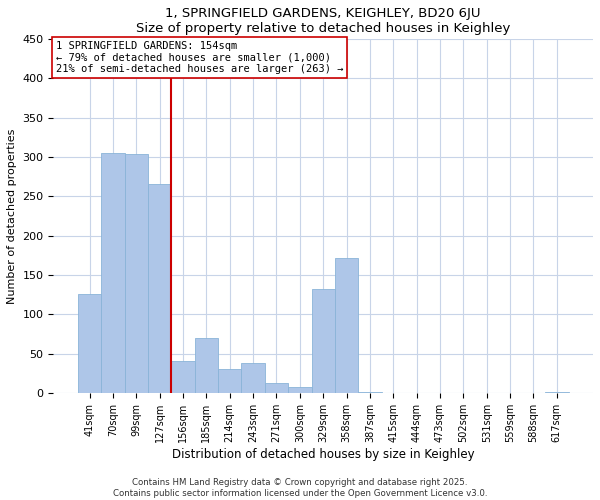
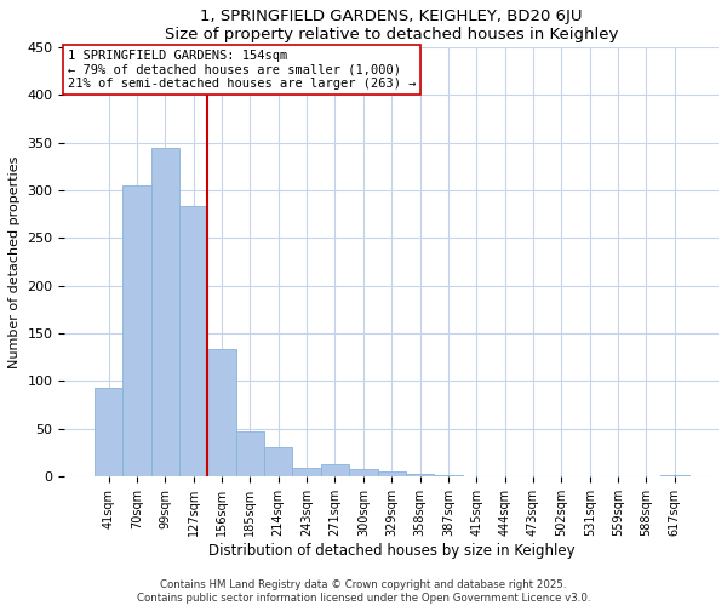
41sqm: 126 -> 93
99sqm: 304 -> 344
127sqm: 266 -> 283
156sqm: 40 -> 133
185sqm: 70 -> 47
243sqm: 38 -> 9
329sqm: 132 -> 5
358sqm: 172 -> 2
